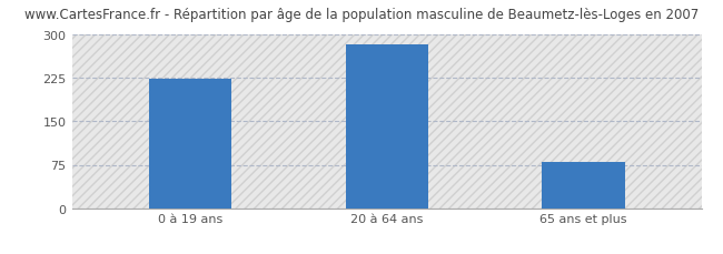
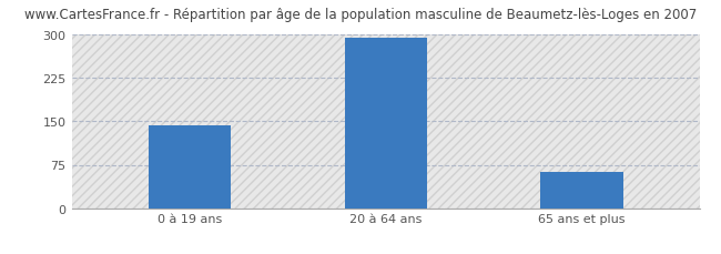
0 à 19 ans: 224 -> 143
20 à 64 ans: 284 -> 295
65 ans et plus: 80 -> 62
